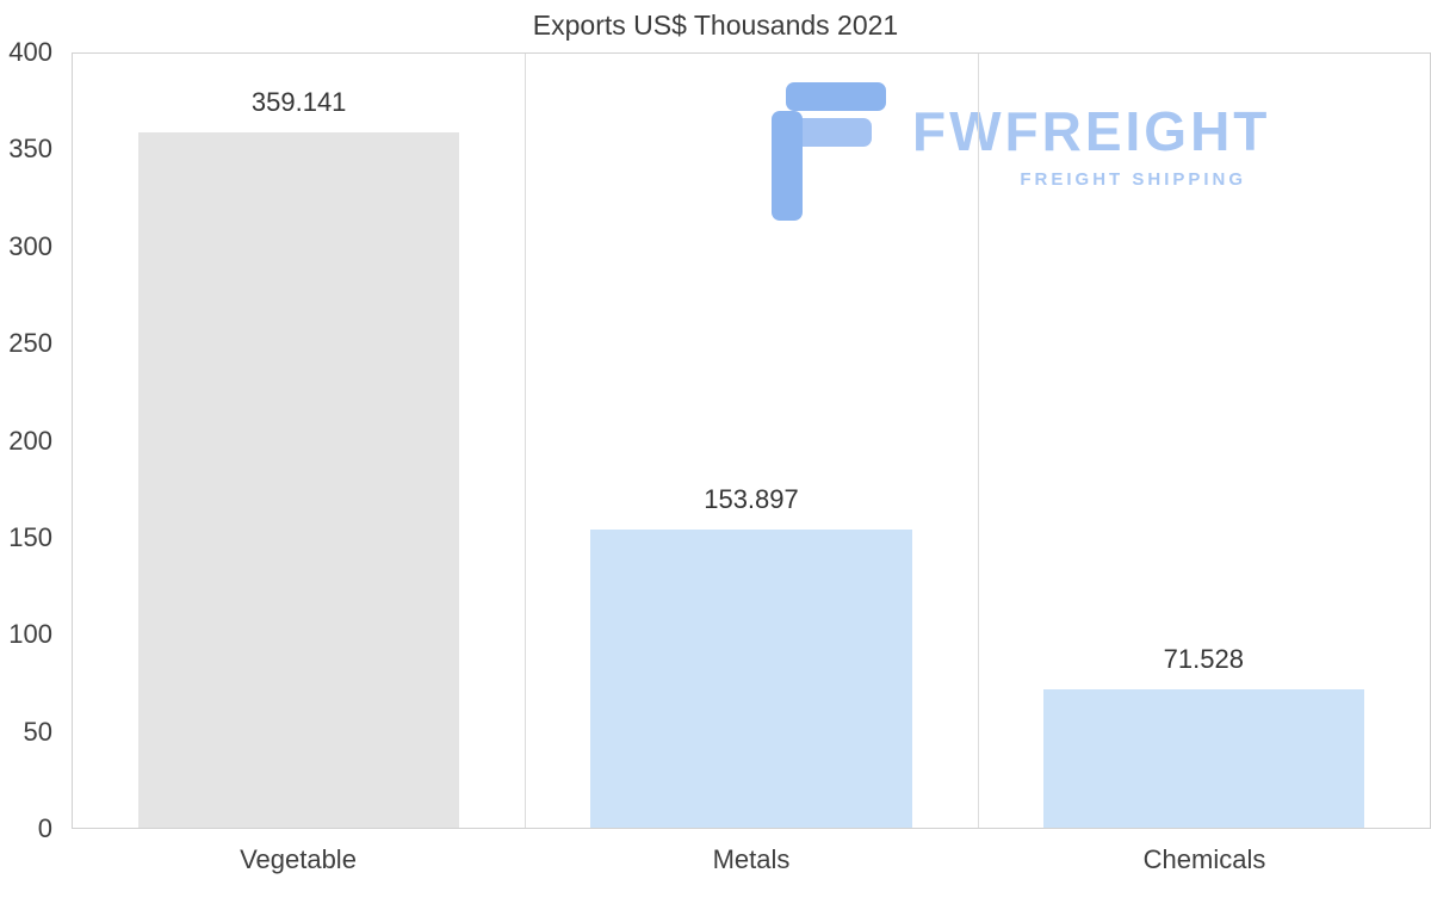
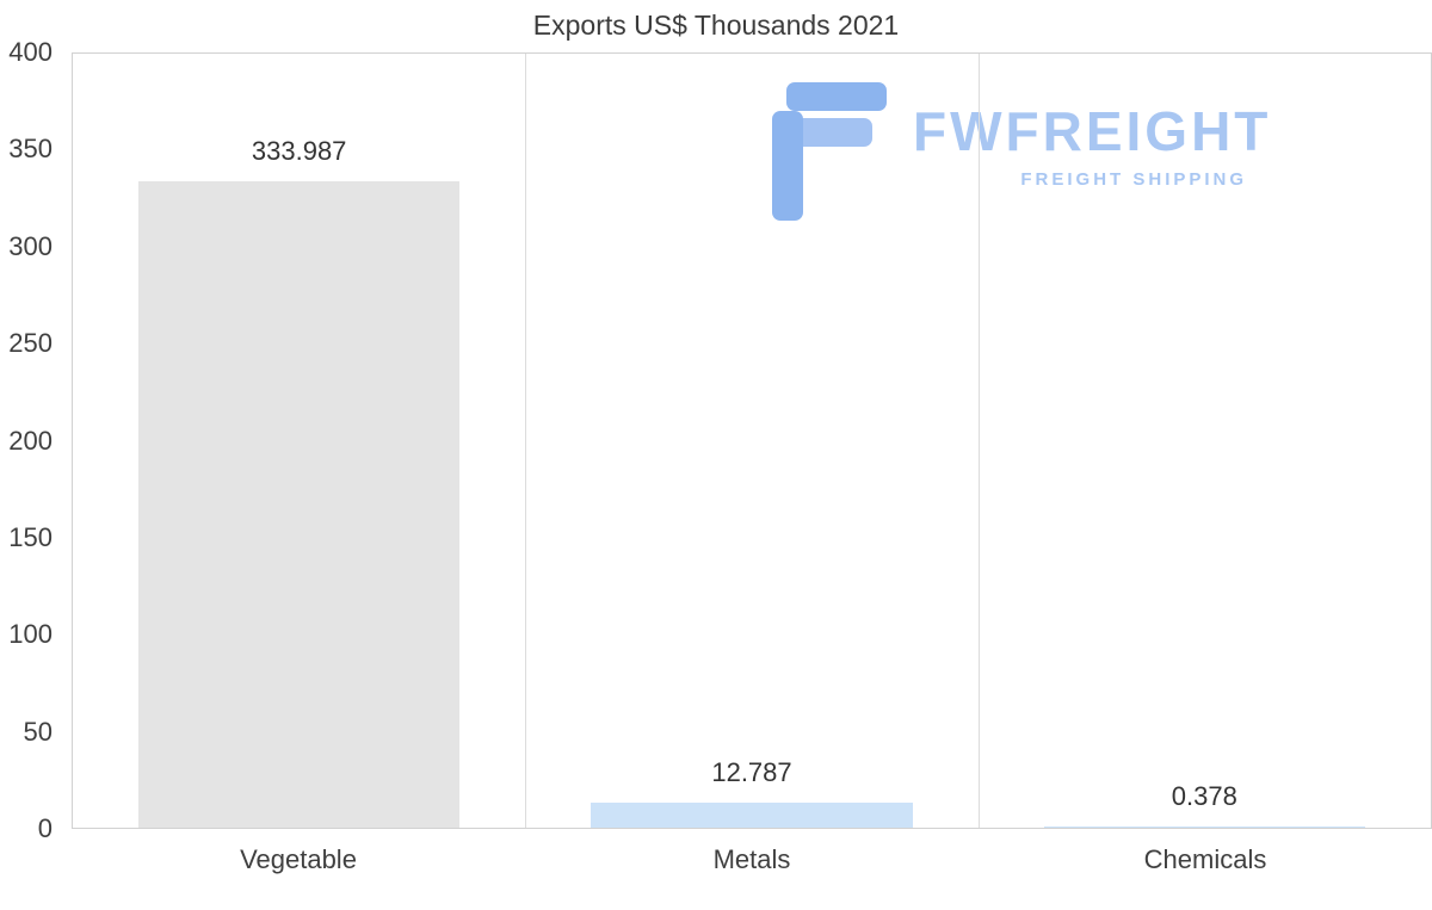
Vegetable: 359.141 -> 333.987
Metals: 153.897 -> 12.787
Chemicals: 71.528 -> 0.378
